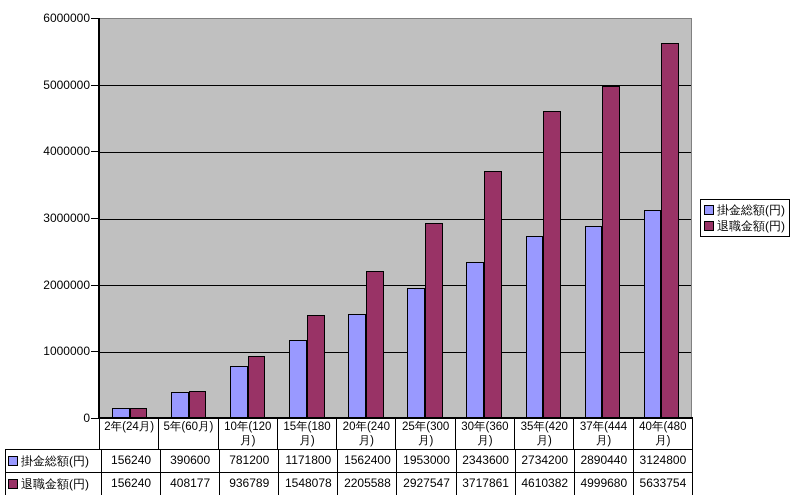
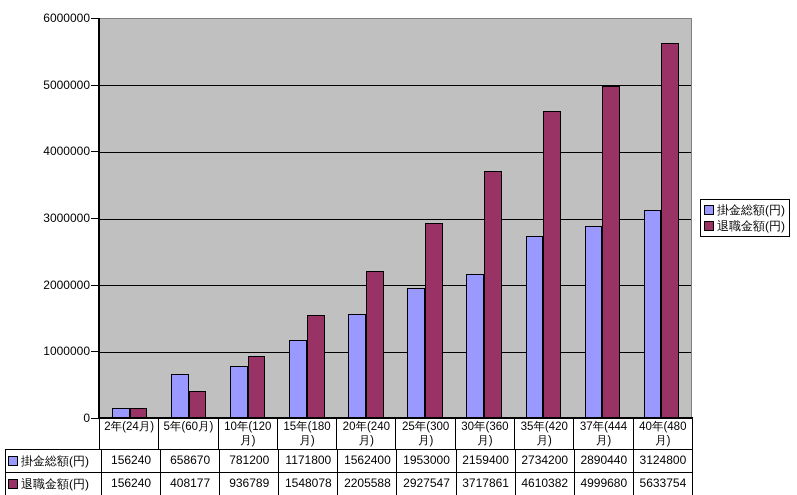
掛金総額(円)/5年(60月): 390600 -> 658670
掛金総額(円)/30年(360月): 2343600 -> 2159400
